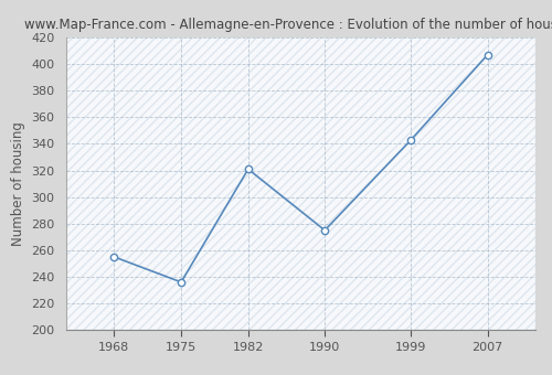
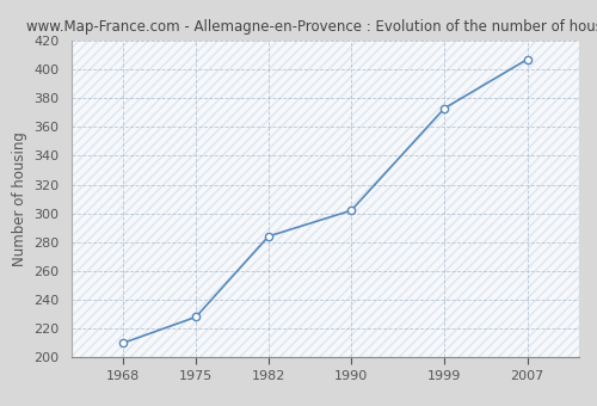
1968: 255 -> 210
1975: 236 -> 228
1982: 321 -> 284
1990: 275 -> 302
1999: 343 -> 373
